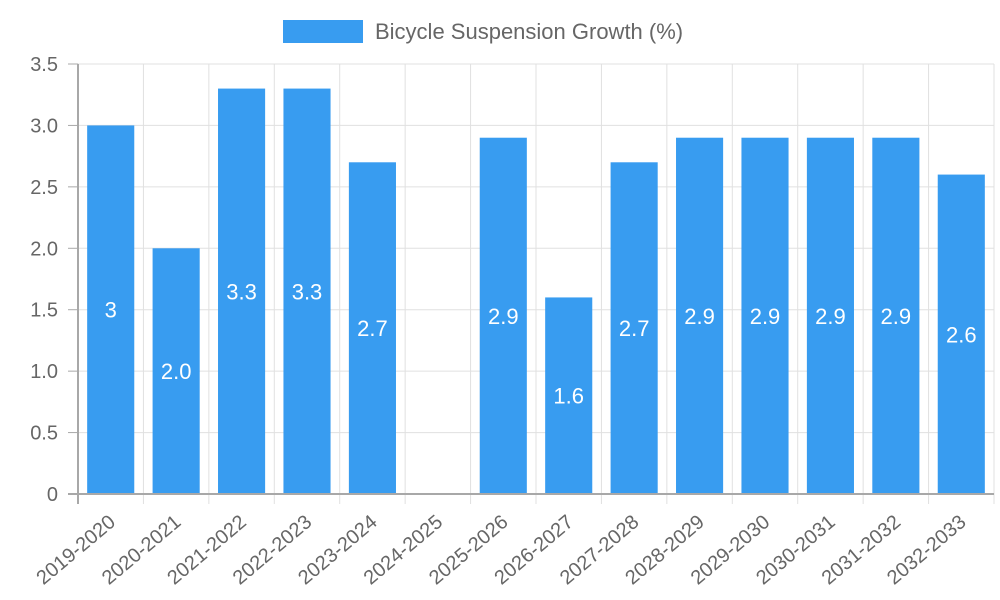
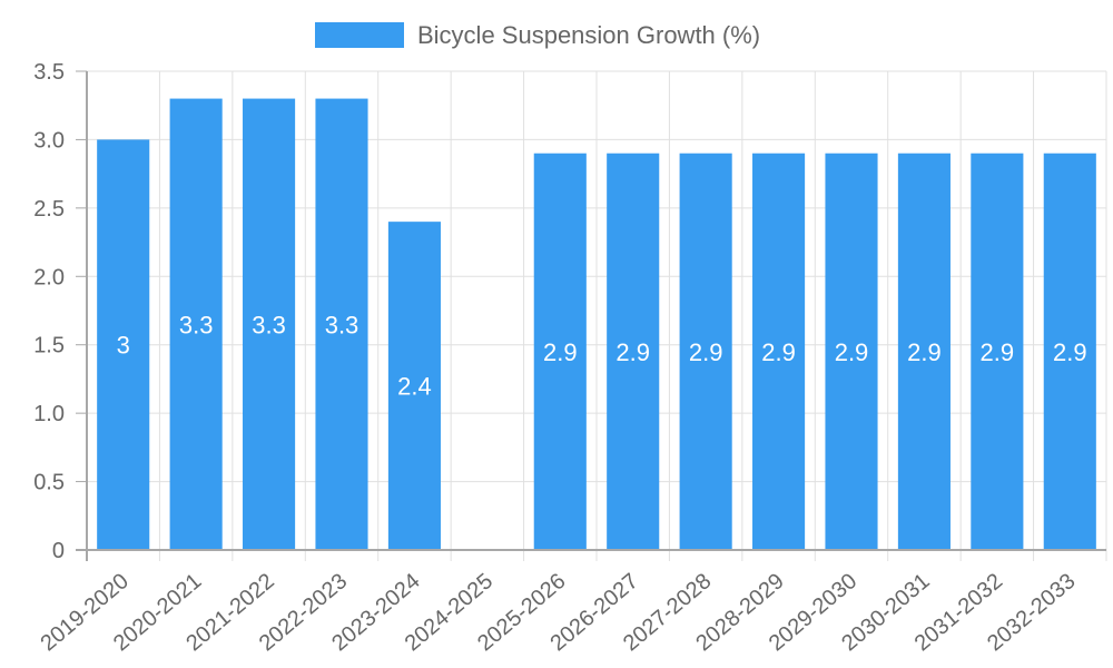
2020-2021: 2.0 -> 3.3
2023-2024: 2.7 -> 2.4
2026-2027: 1.6 -> 2.9
2027-2028: 2.7 -> 2.9
2032-2033: 2.6 -> 2.9
